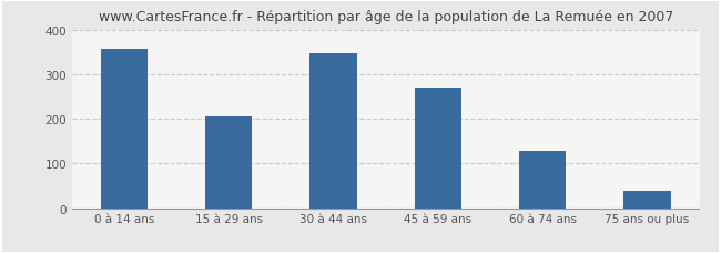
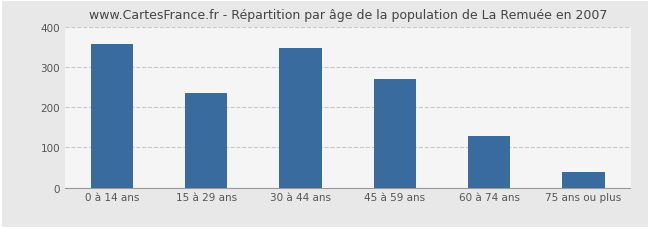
15 à 29 ans: 206 -> 235
